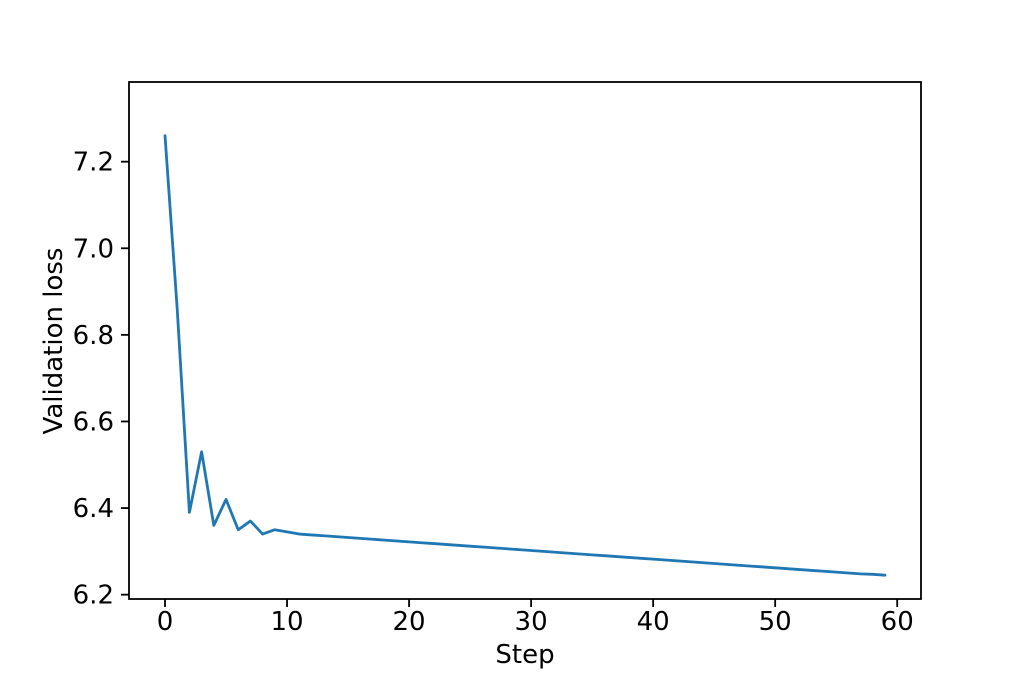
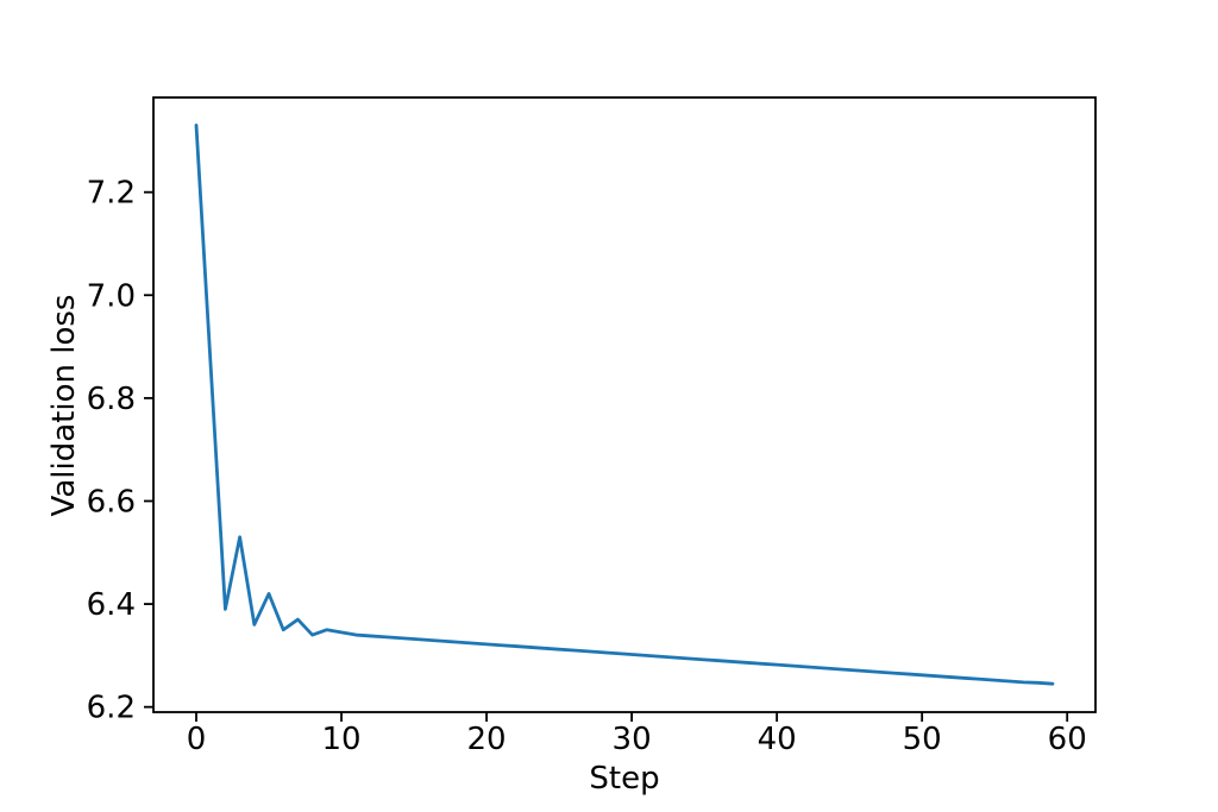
0: 7.26 -> 7.33
